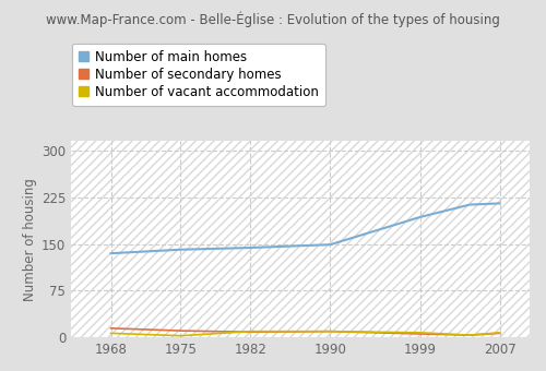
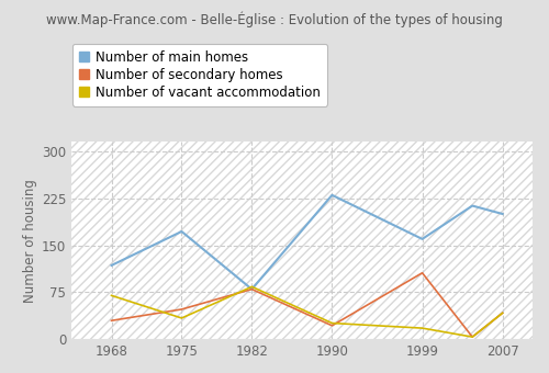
Number of main homes/1968: 135 -> 118
Number of secondary homes/1968: 15 -> 30
Number of vacant accommodation/1968: 7 -> 70
Number of main homes/1975: 141 -> 172
Number of secondary homes/1975: 11 -> 48
Number of vacant accommodation/1975: 3 -> 34
Number of main homes/1982: 144 -> 80
Number of secondary homes/1982: 9 -> 80
Number of vacant accommodation/1982: 10 -> 84
Number of main homes/1990: 149 -> 230
Number of secondary homes/1990: 10 -> 22
Number of vacant accommodation/1990: 10 -> 26
Number of main homes/1999: 193 -> 160
Number of secondary homes/1999: 6 -> 106
Number of vacant accommodation/1999: 8 -> 18
Number of main homes/2007: 215 -> 200
Number of secondary homes/2007: 7 -> 42
Number of vacant accommodation/2007: 8 -> 42
